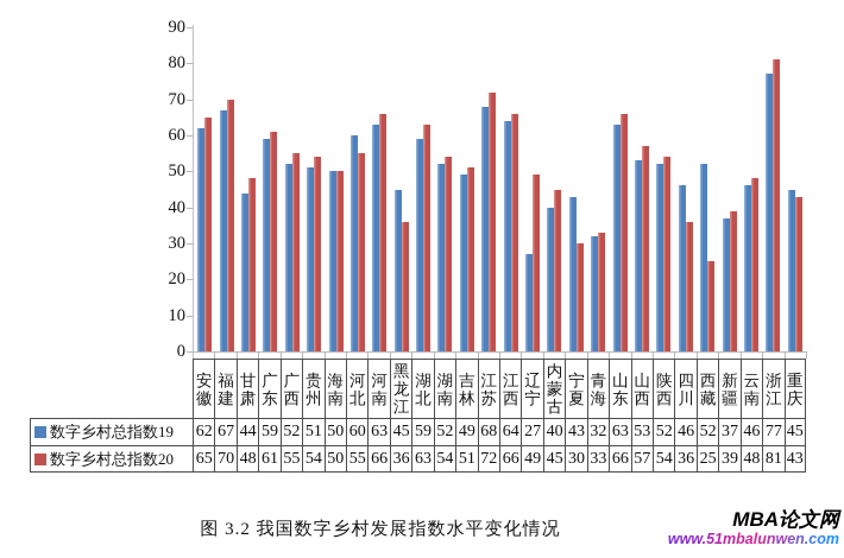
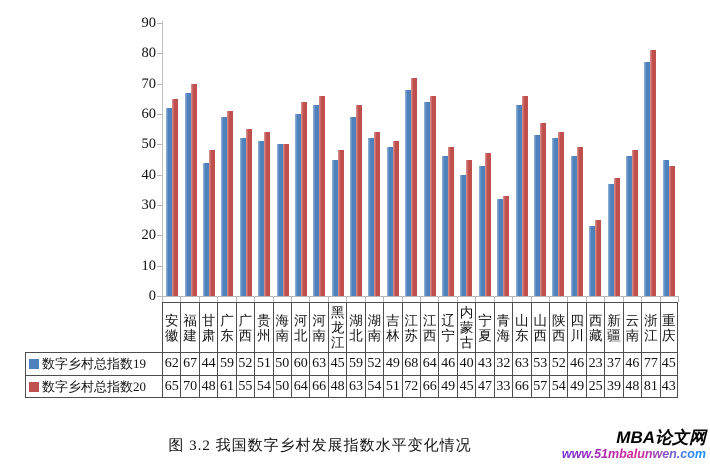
数字乡村总指数20/河北: 55 -> 64
数字乡村总指数20/黑龙江: 36 -> 48
数字乡村总指数19/辽宁: 27 -> 46
数字乡村总指数20/宁夏: 30 -> 47
数字乡村总指数20/四川: 36 -> 49
数字乡村总指数19/西藏: 52 -> 23
